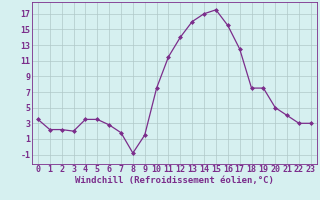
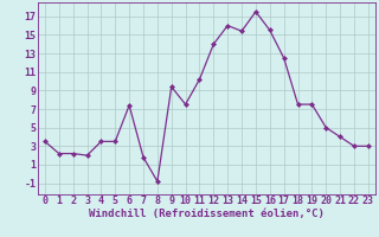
6: 2.8 -> 7.4
9: 1.5 -> 9.4
11: 11.5 -> 10.2
14: 17.0 -> 15.4
